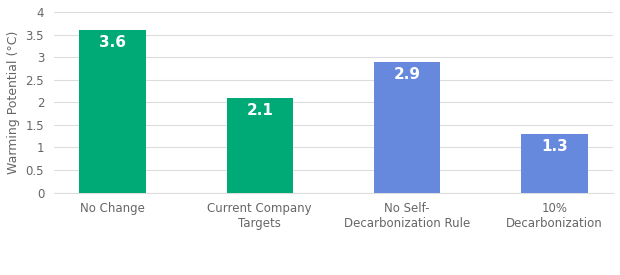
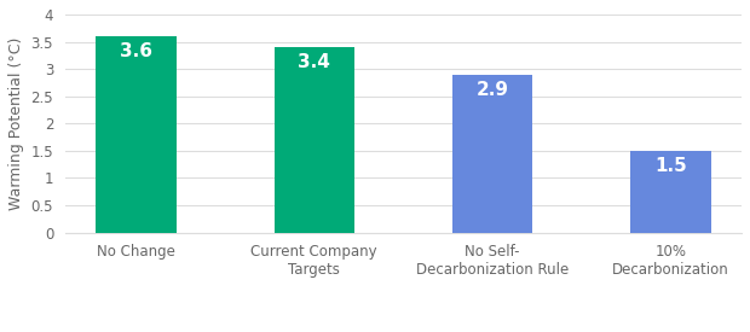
Current Company Targets: 2.1 -> 3.4
10% Decarbonization: 1.3 -> 1.5
